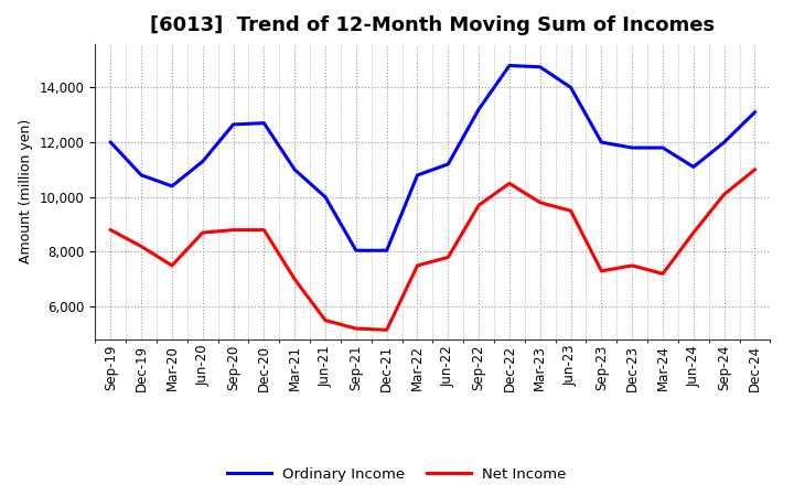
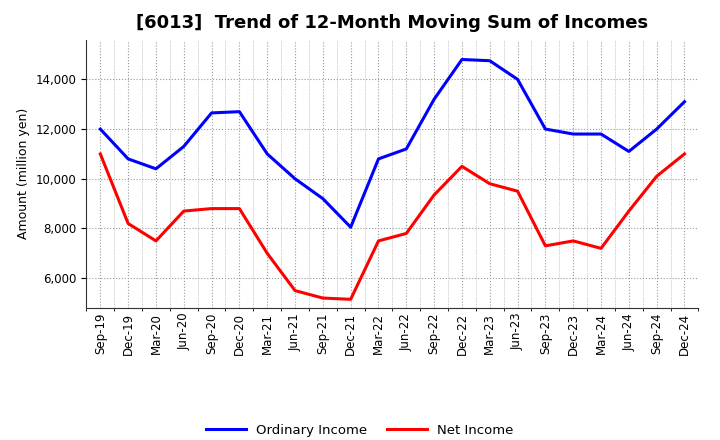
Net Income/Sep-19: 8,800 -> 11,000
Ordinary Income/Sep-21: 8,050 -> 9,200
Net Income/Sep-22: 9,700 -> 9,350
